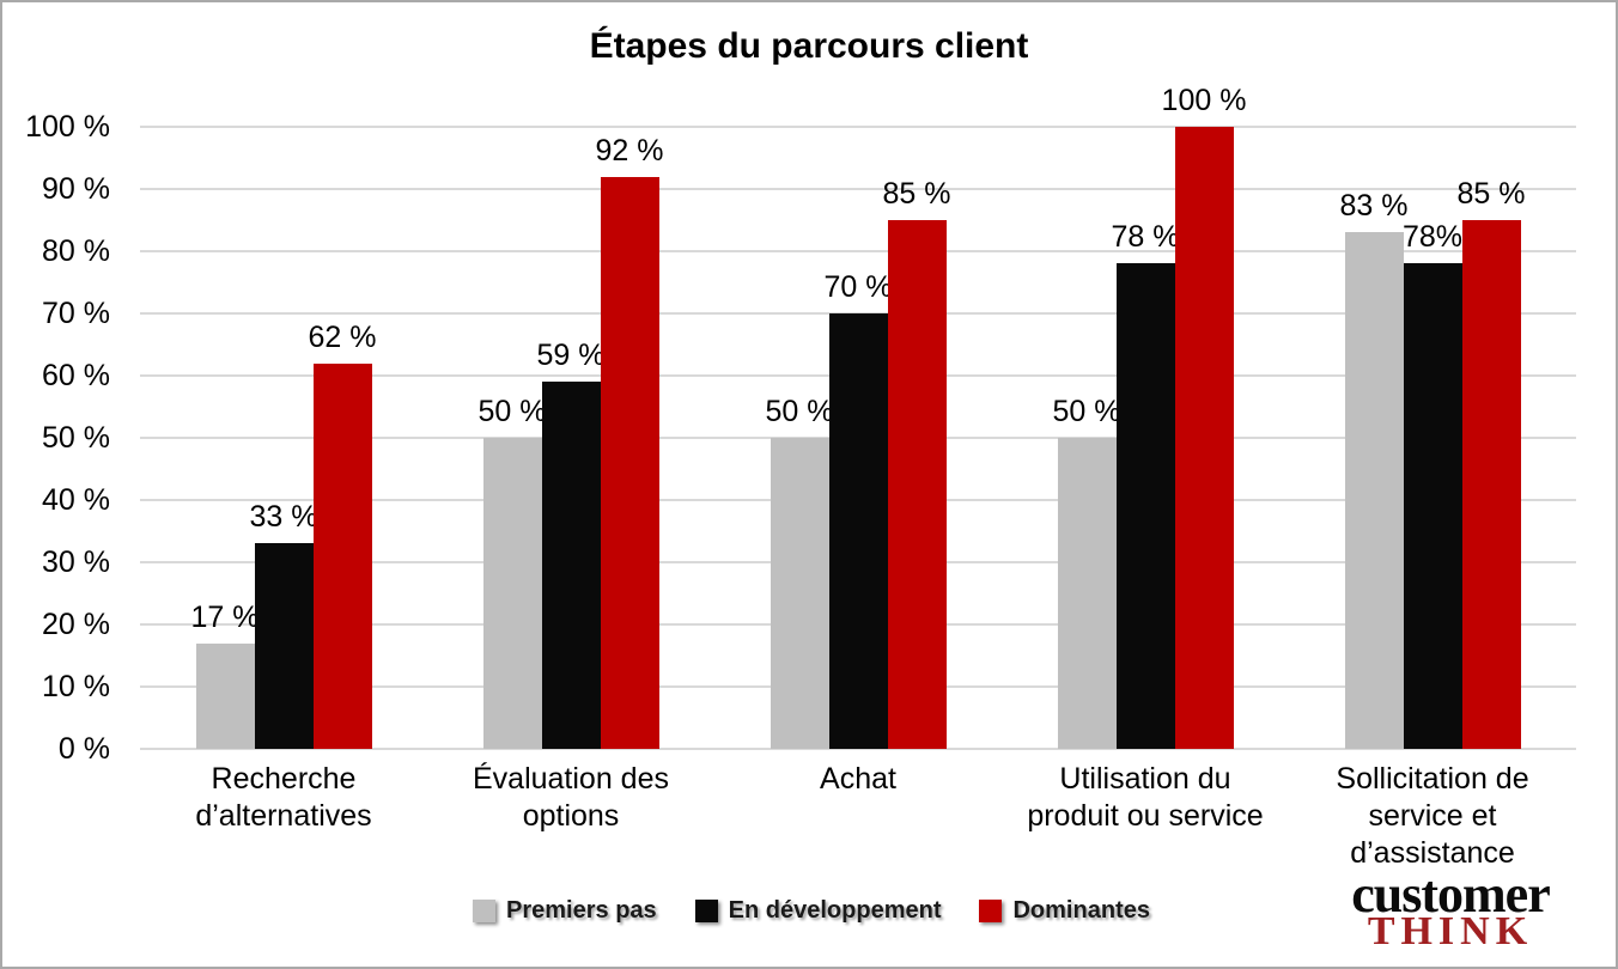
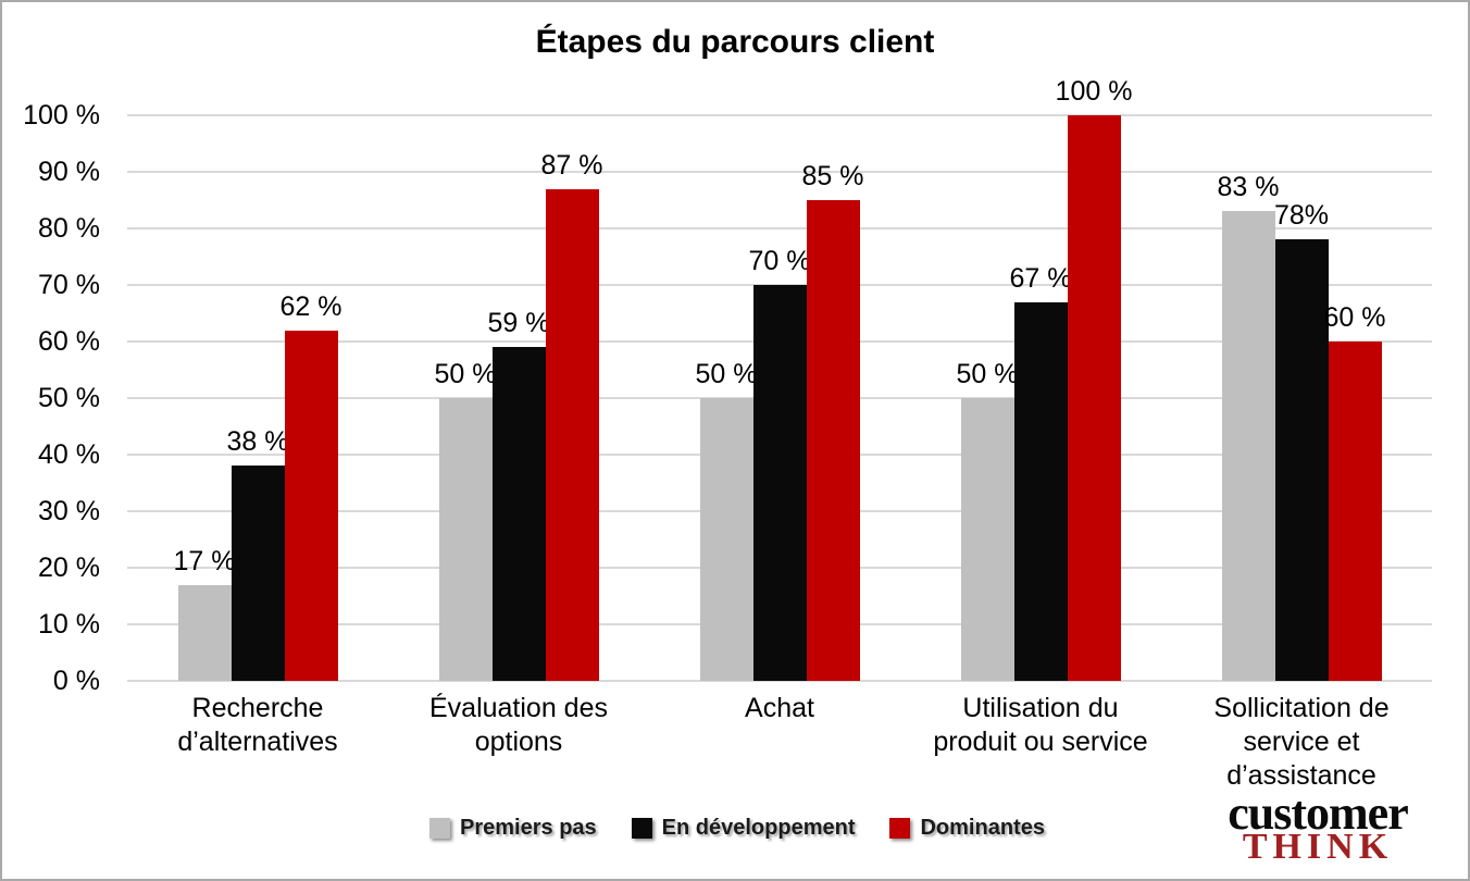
En développement/Recherche d’alternatives: 33 -> 38
Dominantes/Évaluation des options: 92 -> 87
En développement/Utilisation du produit ou service: 78 -> 67
Dominantes/Sollicitation de service et d’assistance: 85 -> 60
